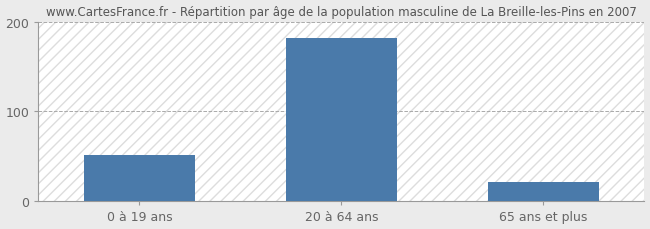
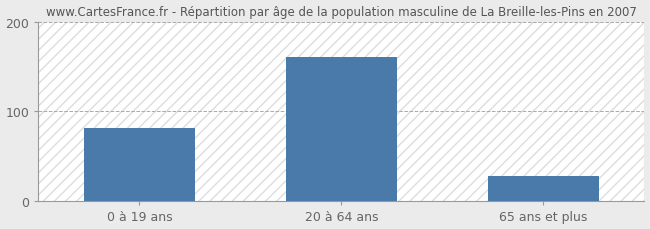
0 à 19 ans: 52 -> 82
20 à 64 ans: 182 -> 160
65 ans et plus: 22 -> 28
